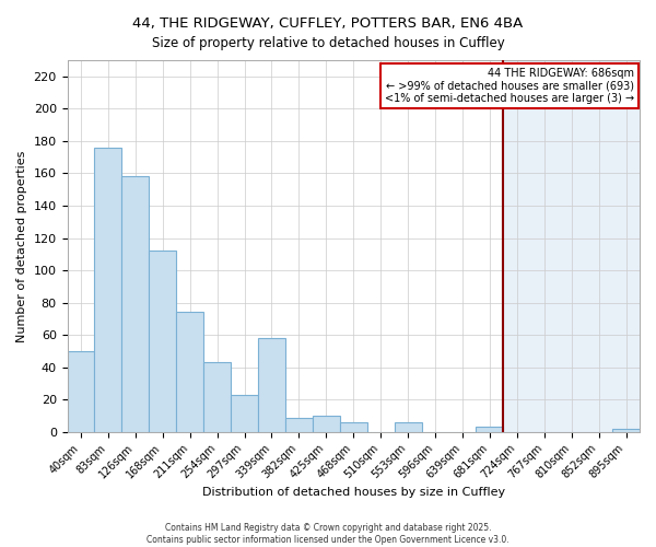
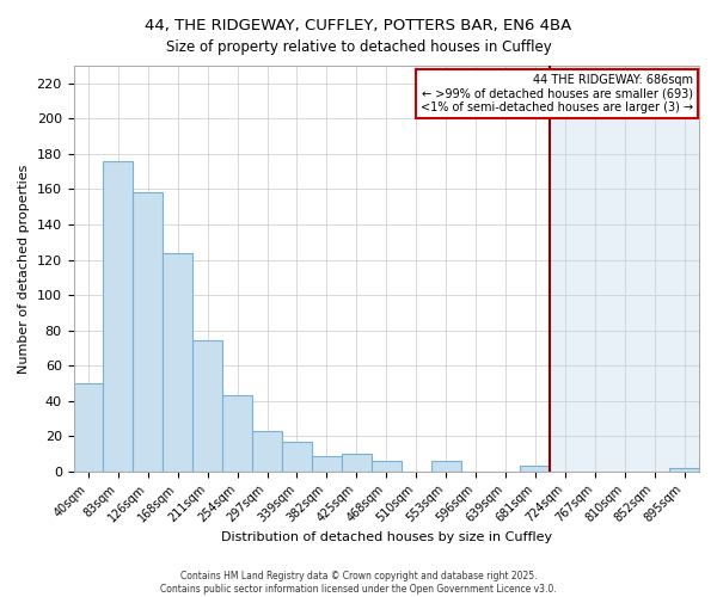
168sqm: 112 -> 124
339sqm: 58 -> 17
